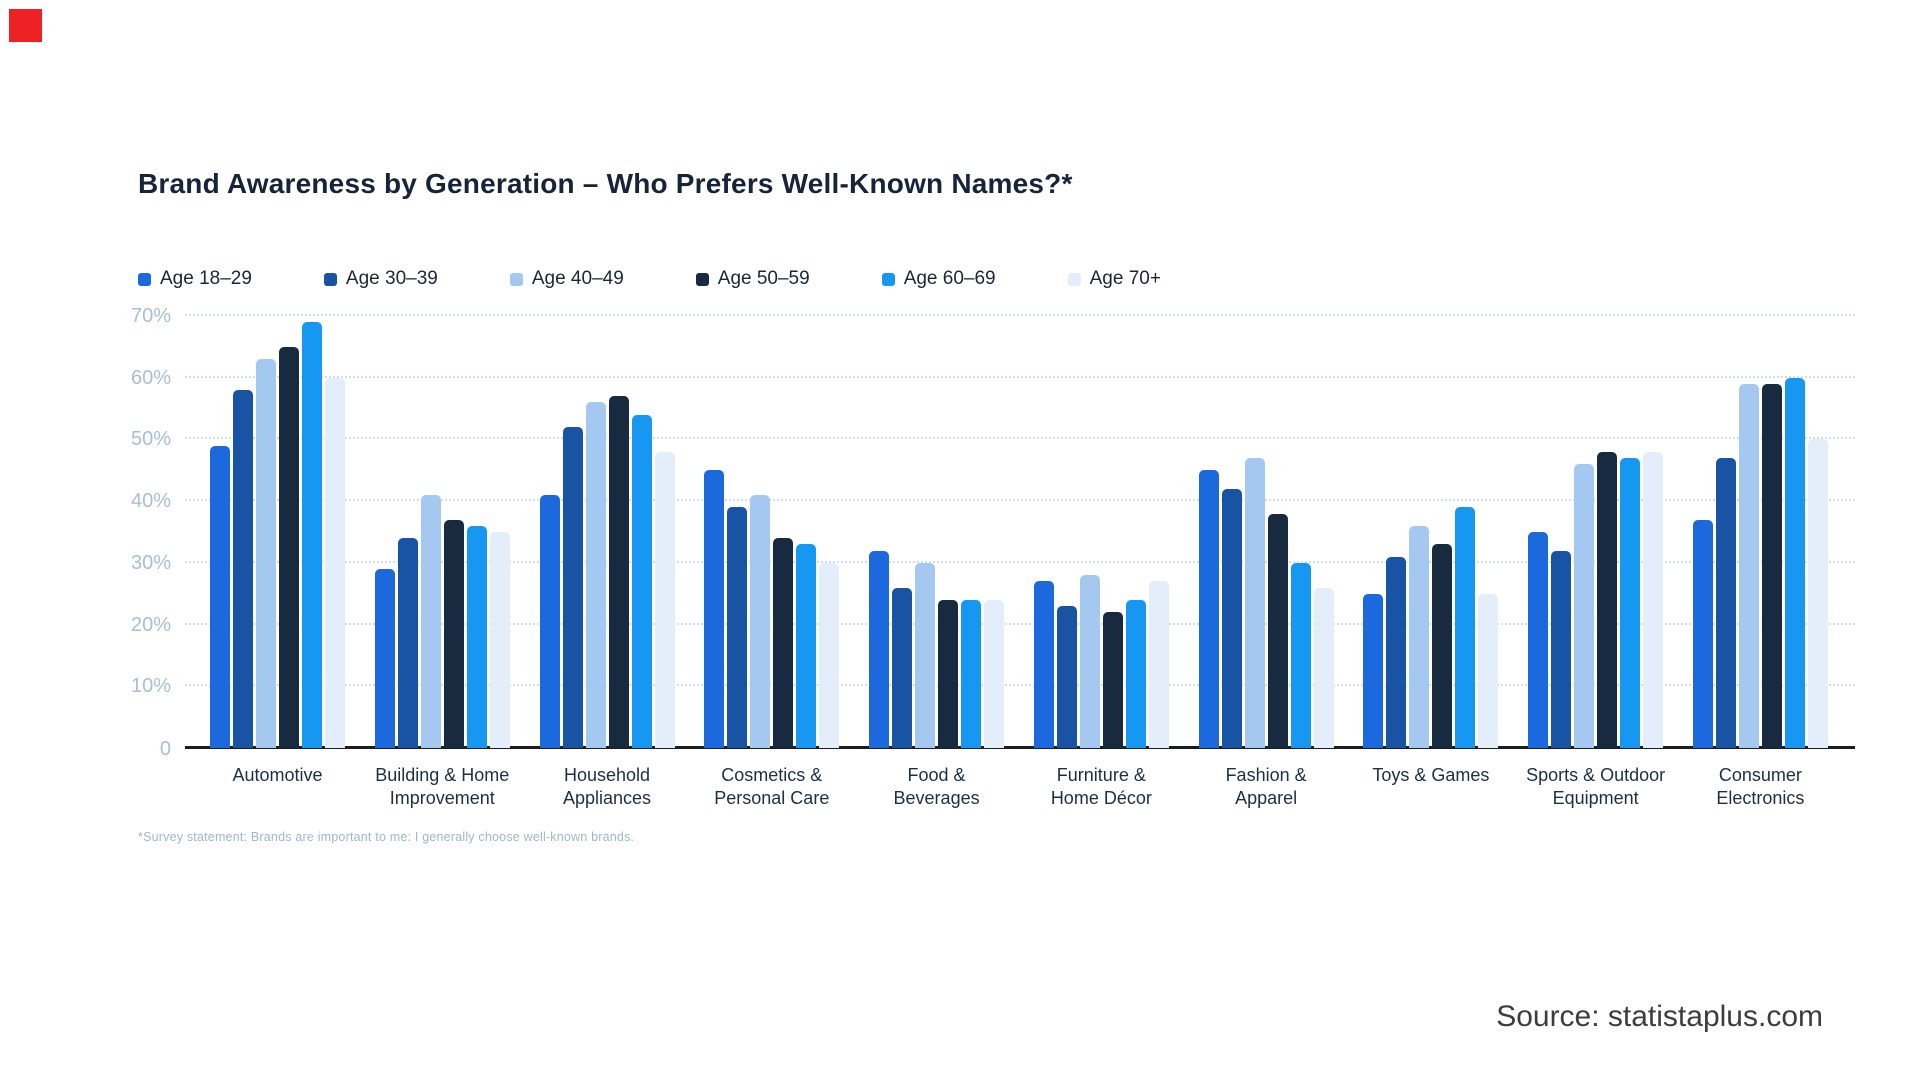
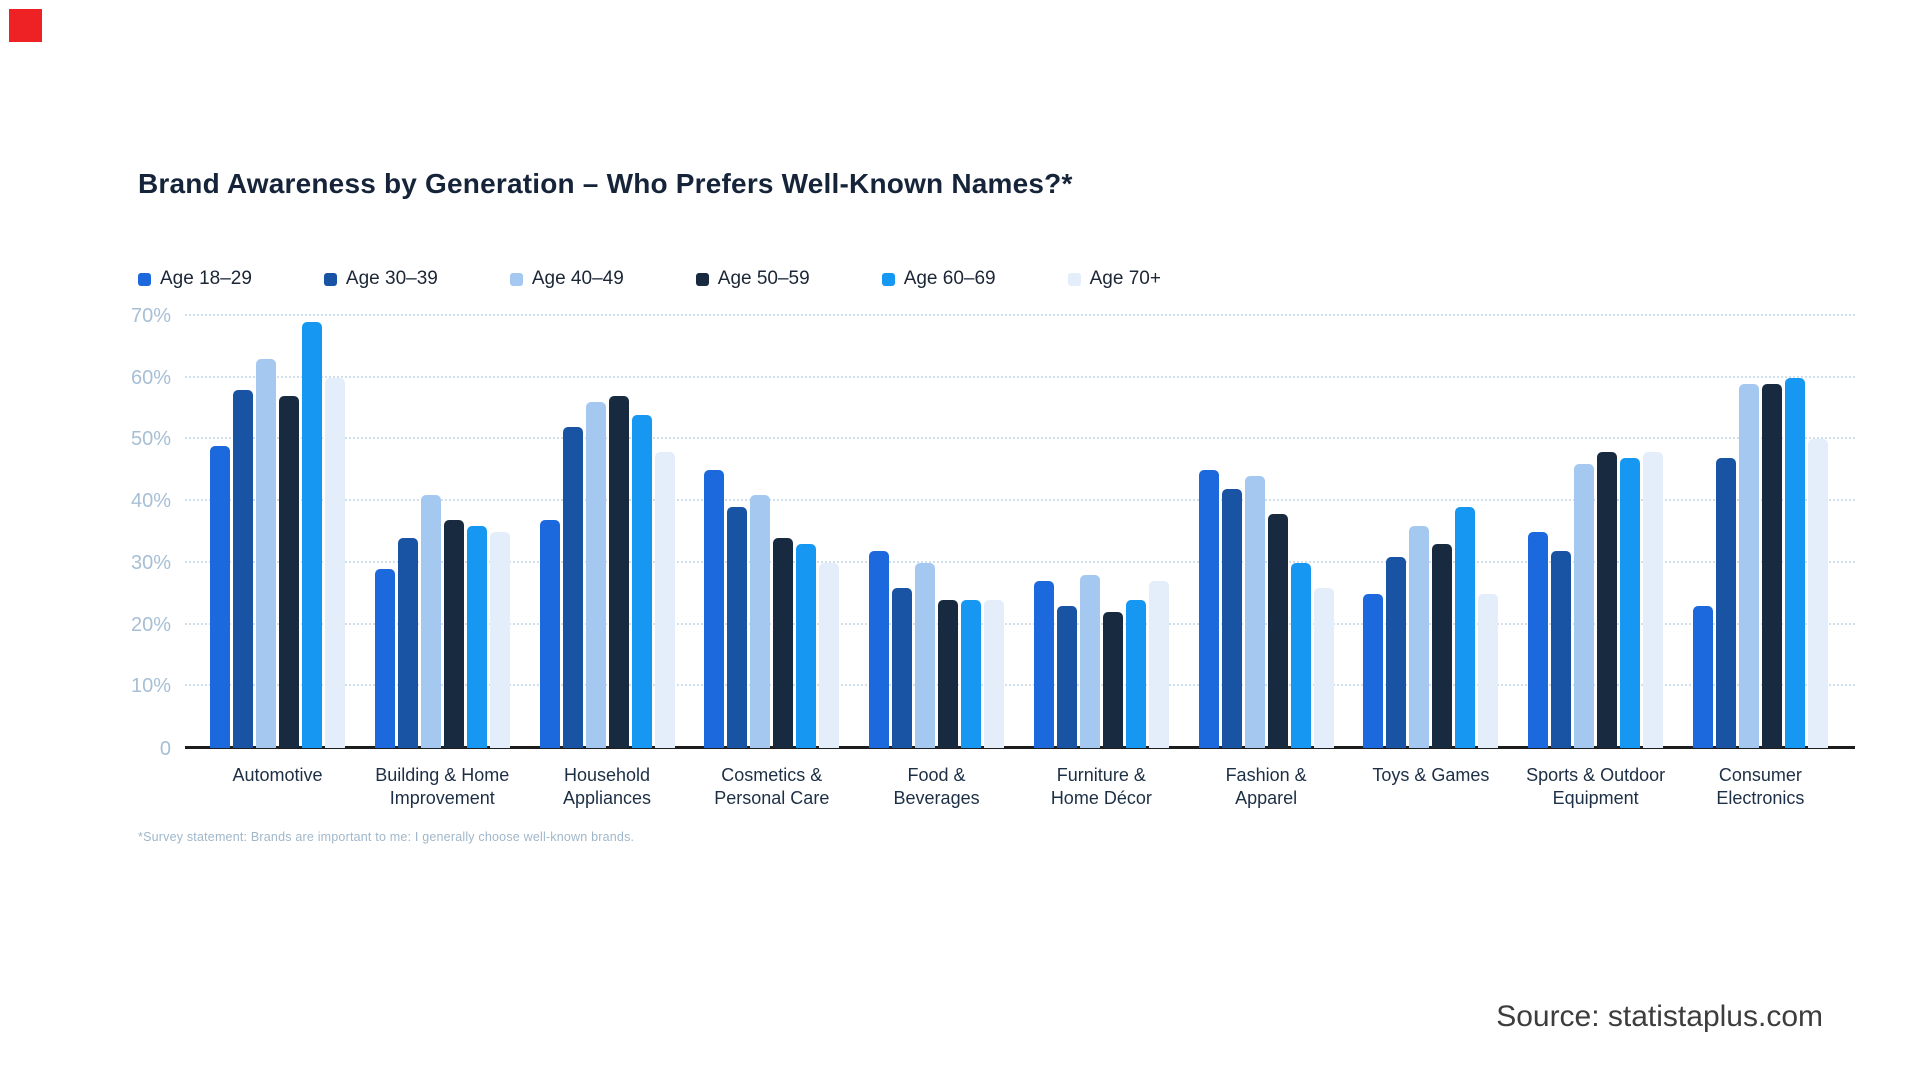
Age 50–59/Automotive: 65% -> 57%
Age 18–29/Household Appliances: 41% -> 37%
Age 40–49/Fashion & Apparel: 47% -> 44%
Age 18–29/Consumer Electronics: 37% -> 23%
